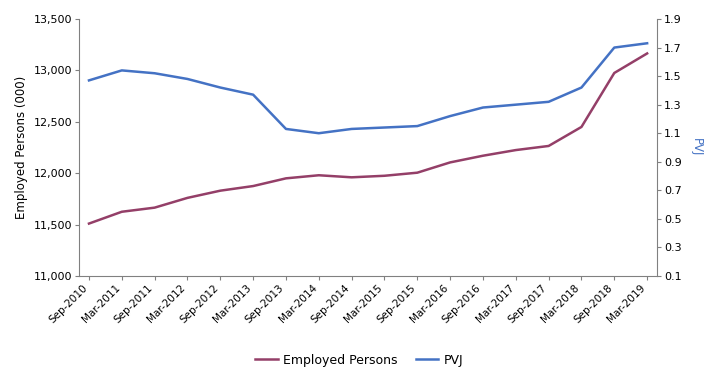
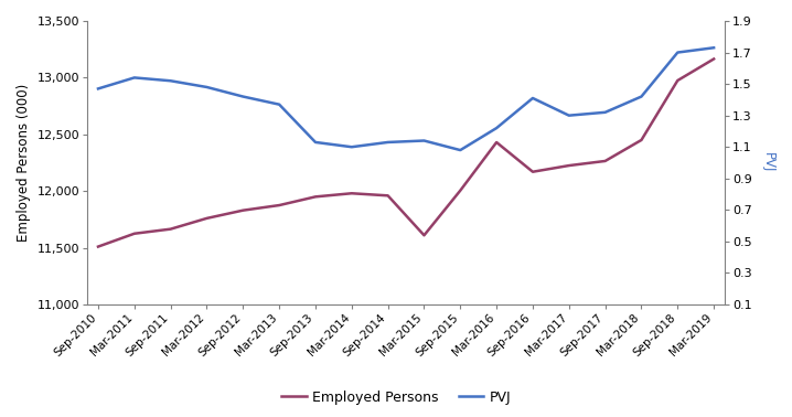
Employed Persons/Mar-2015: 11,980 -> 11,610
PVJ/Sep-2015: 1.15 -> 1.08
Employed Persons/Mar-2016: 12,100 -> 12,430
PVJ/Sep-2016: 1.28 -> 1.41
